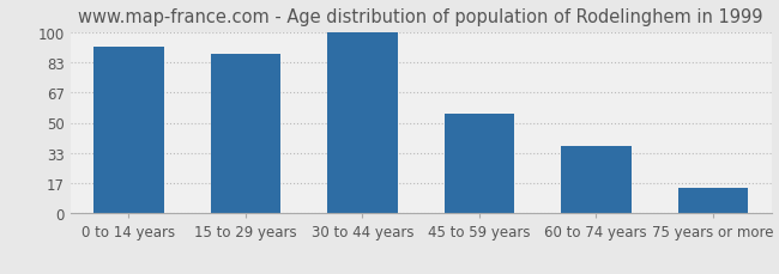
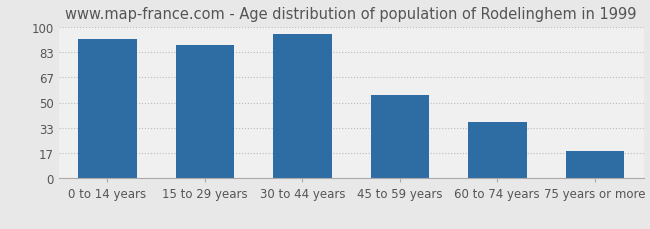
30 to 44 years: 100 -> 95
75 years or more: 14 -> 18
